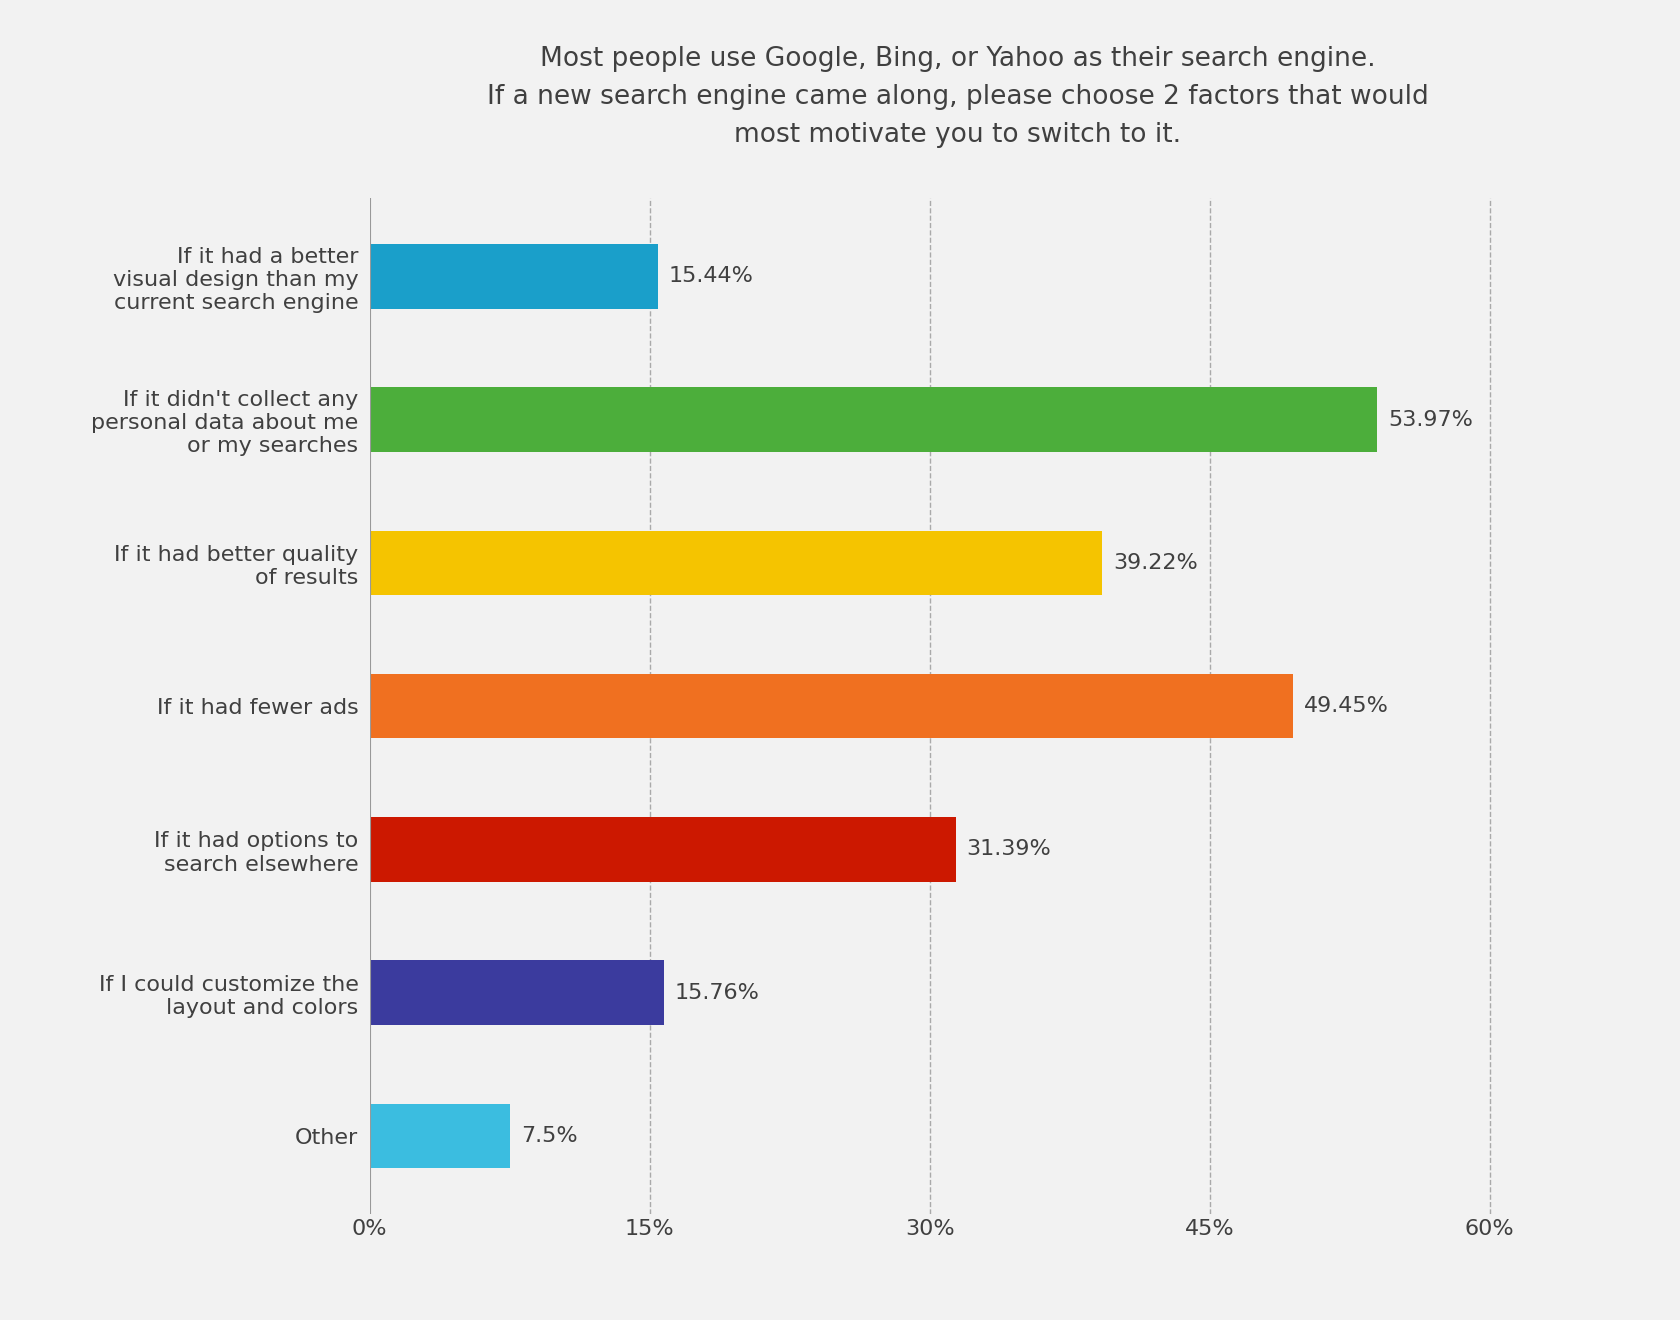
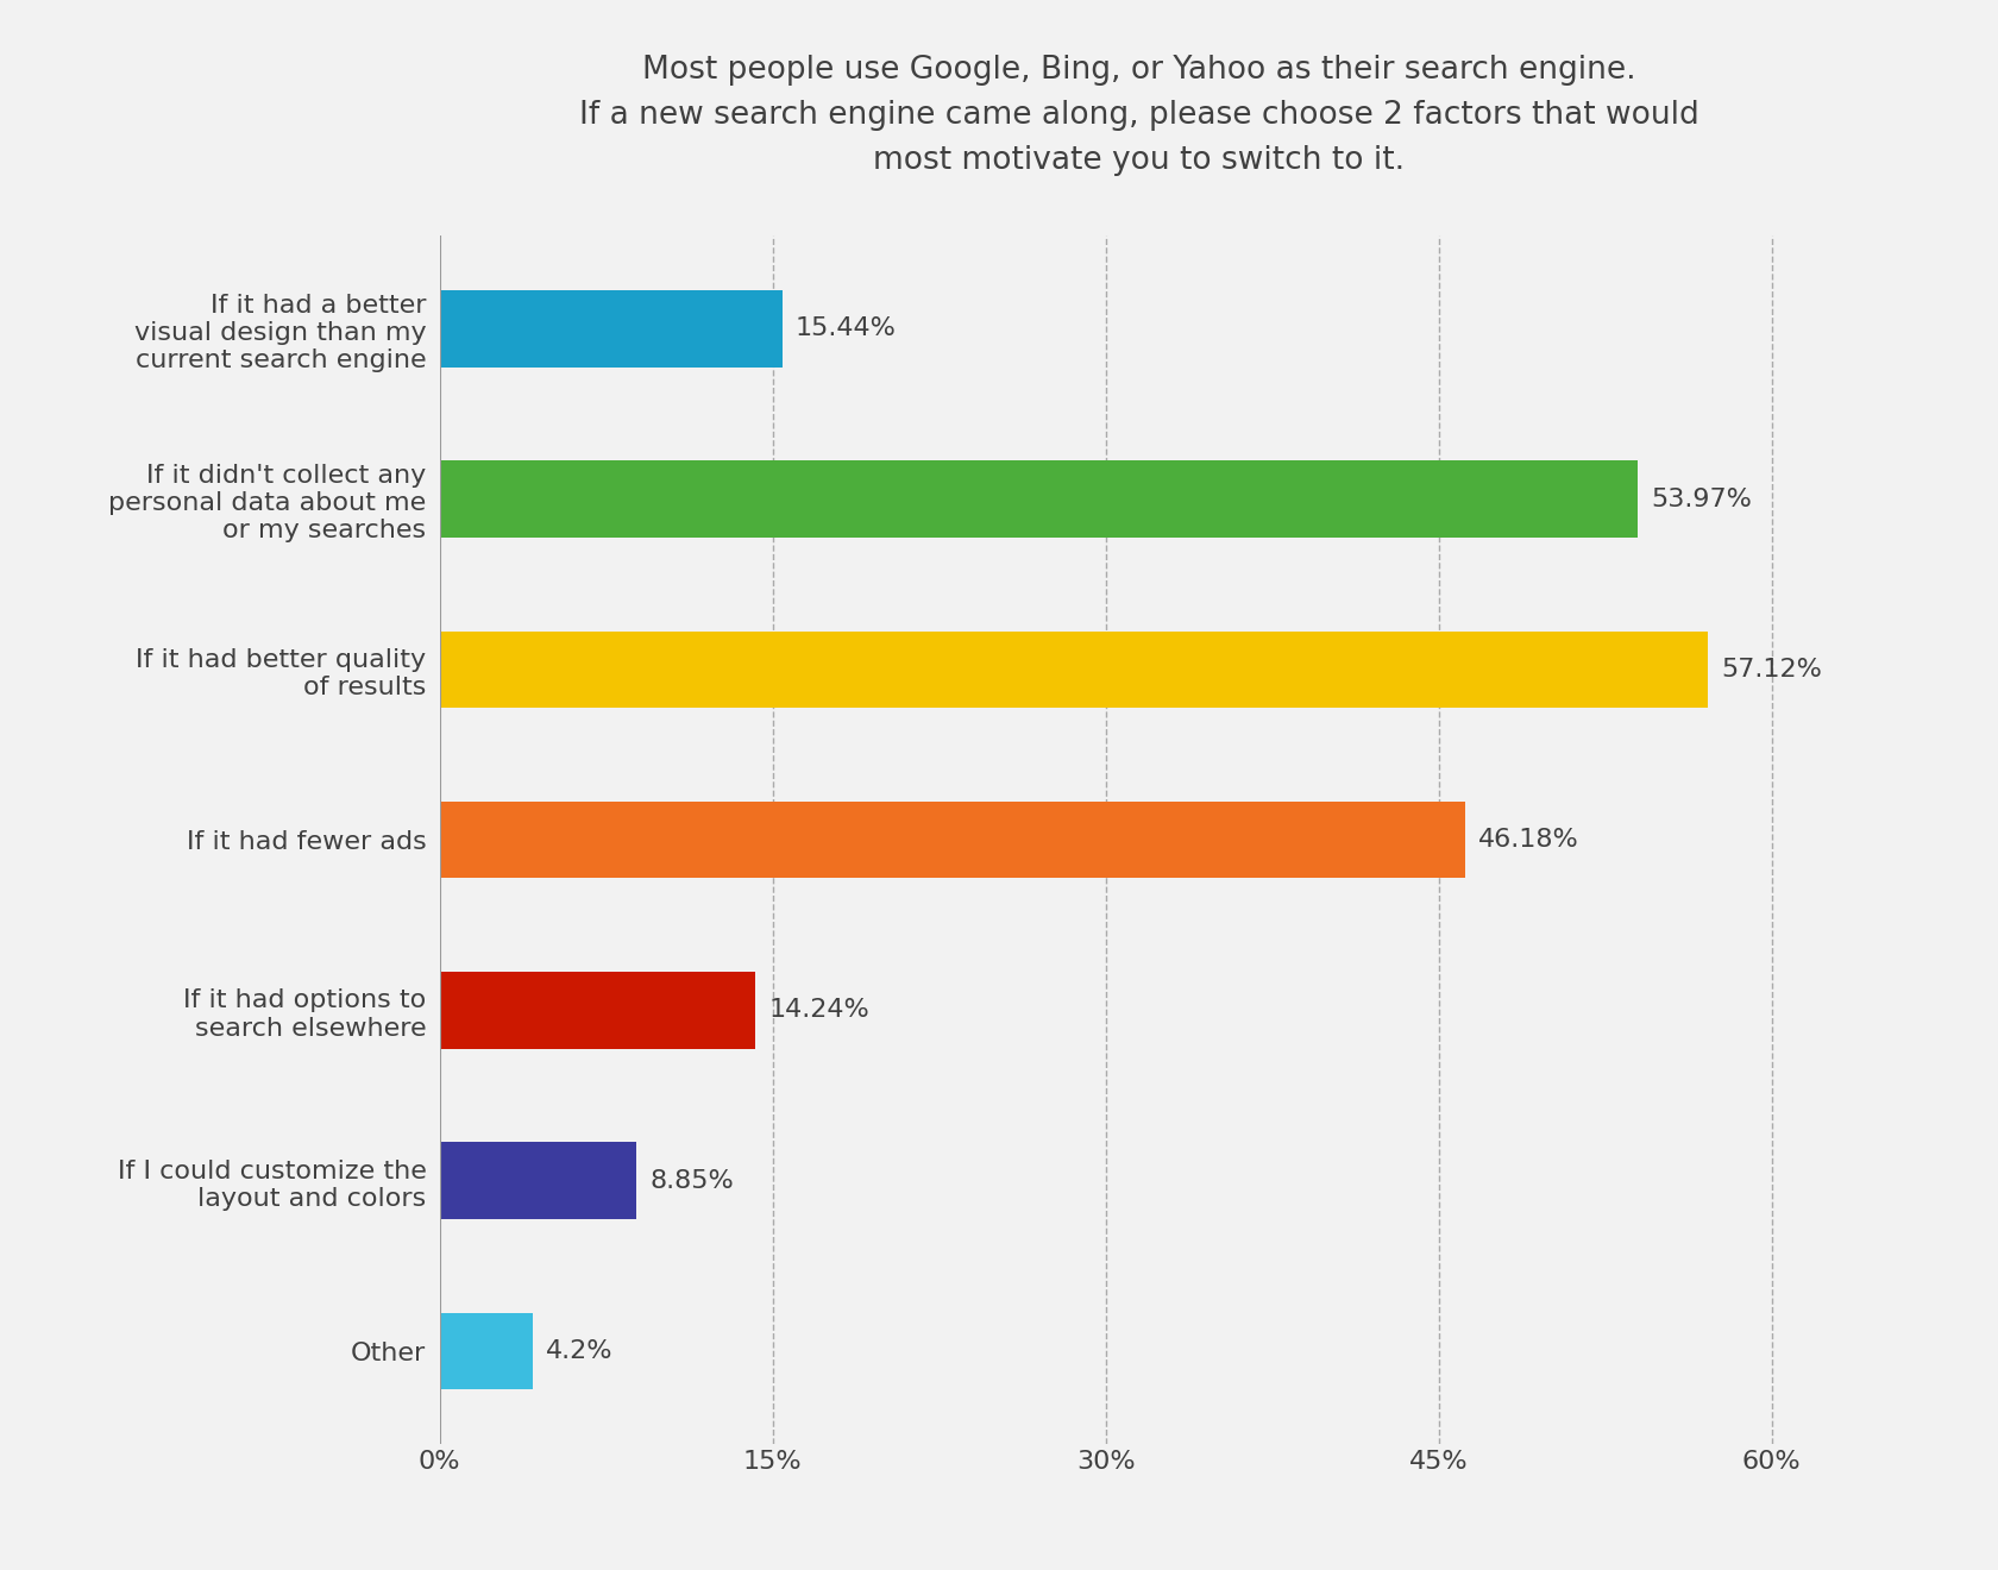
If it had better quality of results: 39.22% -> 57.12%
If it had fewer ads: 49.45% -> 46.18%
If it had options to search elsewhere: 31.39% -> 14.24%
If I could customize the layout and colors: 15.76% -> 8.85%
Other: 7.5% -> 4.2%
